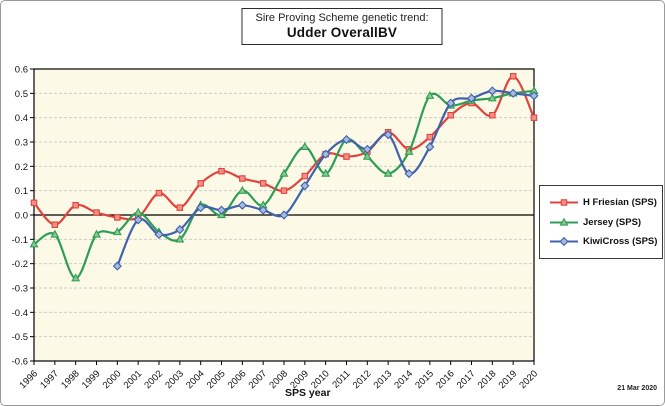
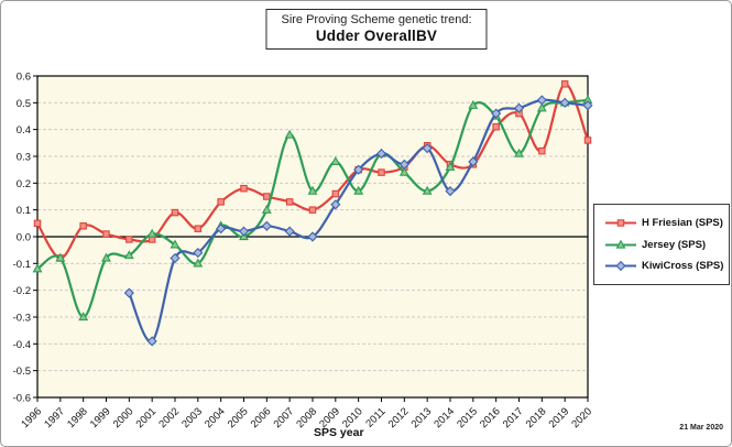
H Friesian (SPS)/1997: -0.04 -> -0.08
Jersey (SPS)/1998: -0.26 -> -0.30
KiwiCross (SPS)/2001: -0.02 -> -0.39
Jersey (SPS)/2002: -0.07 -> -0.03
Jersey (SPS)/2007: 0.04 -> 0.38
H Friesian (SPS)/2015: 0.32 -> 0.27
Jersey (SPS)/2017: 0.47 -> 0.31
H Friesian (SPS)/2018: 0.41 -> 0.32
H Friesian (SPS)/2020: 0.40 -> 0.36
